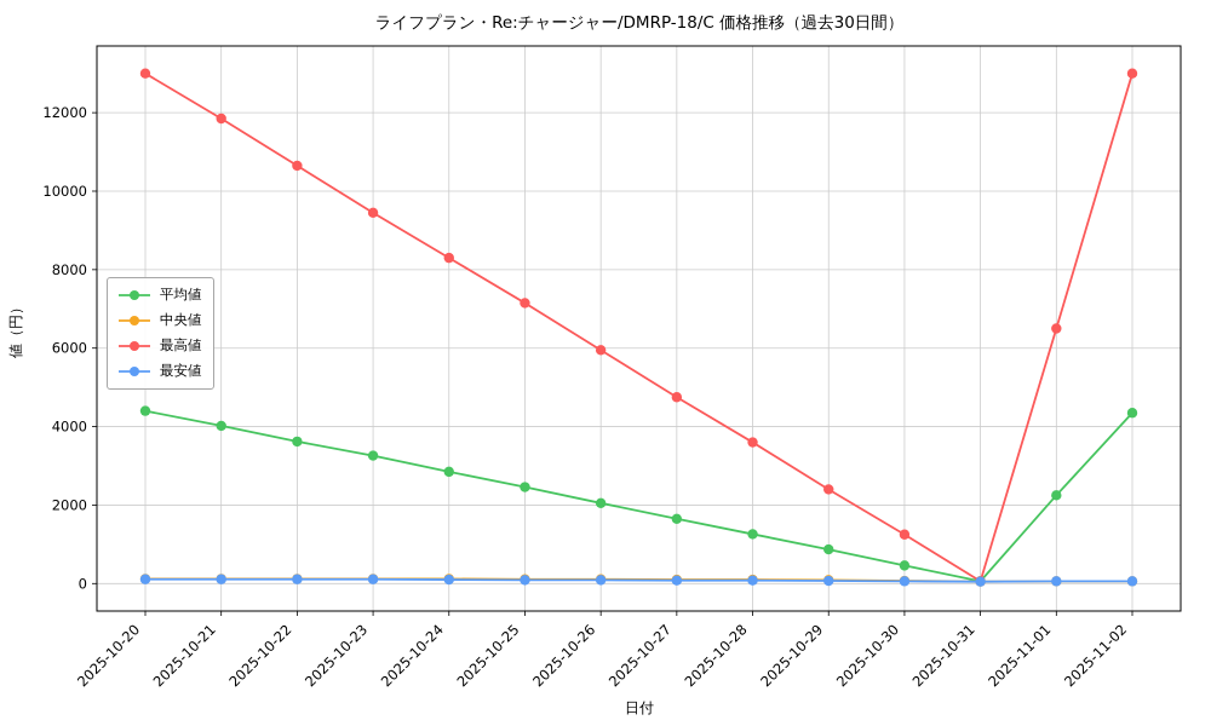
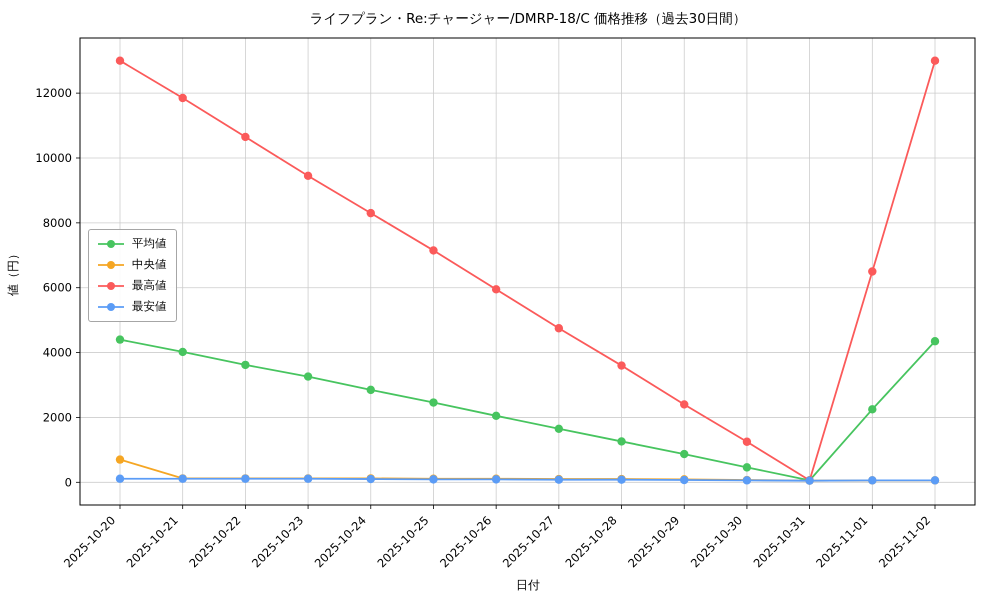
中央値/2025-10-20: 100 -> 700
